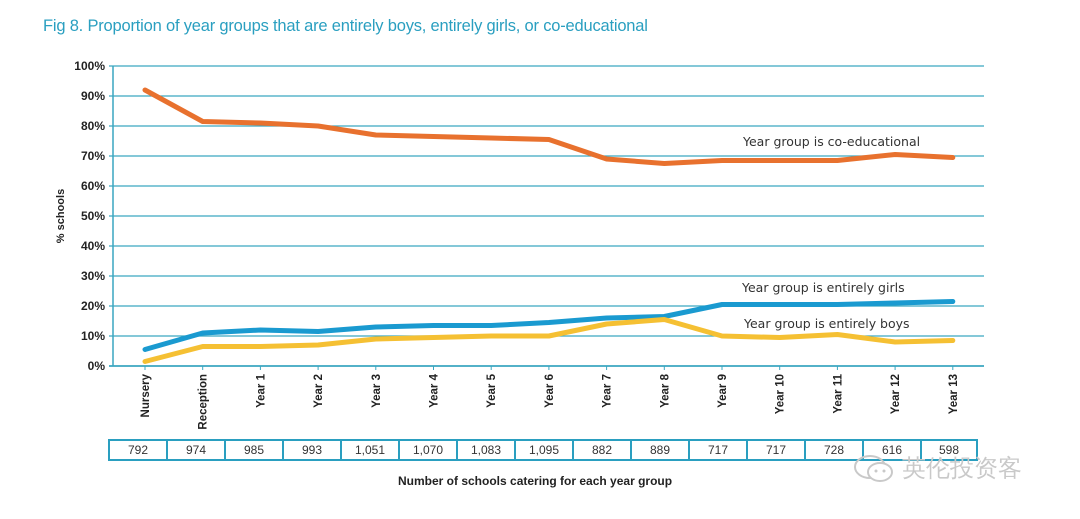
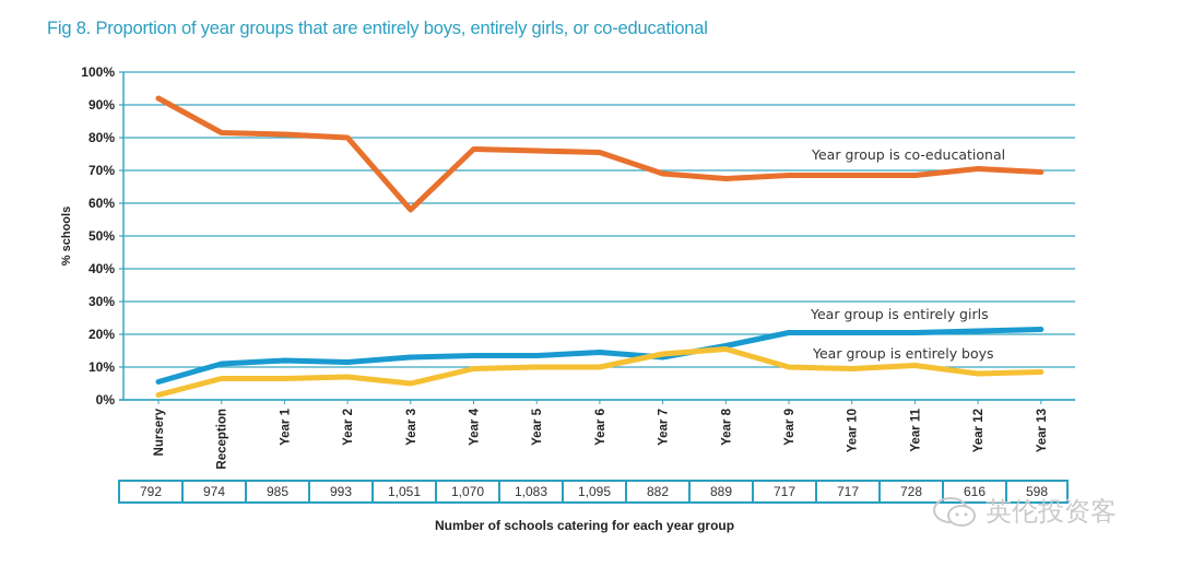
Year group is co-educational/Year 3: 77% -> 58%
Year group is entirely boys/Year 3: 9% -> 5%
Year group is entirely girls/Year 7: 16% -> 13%
